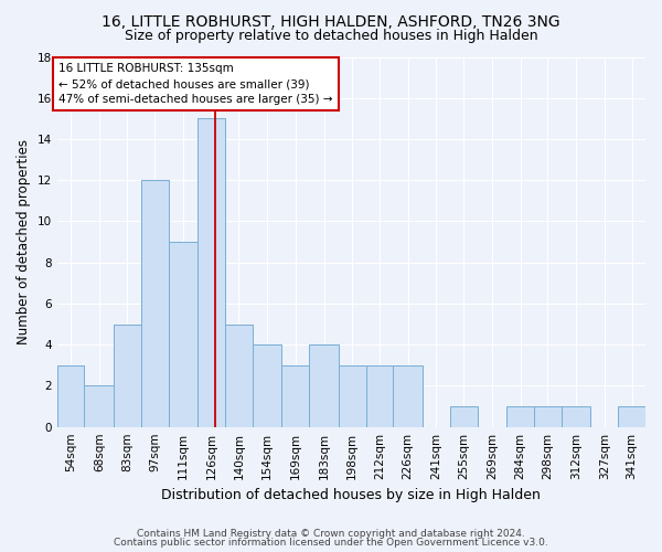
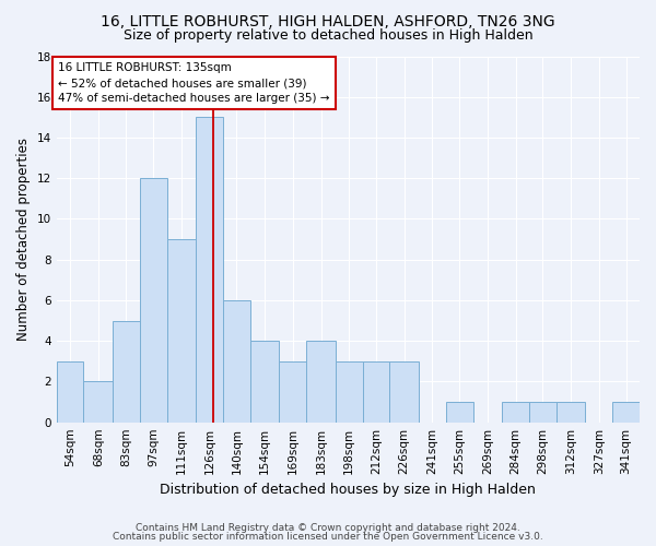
140sqm: 5 -> 6
